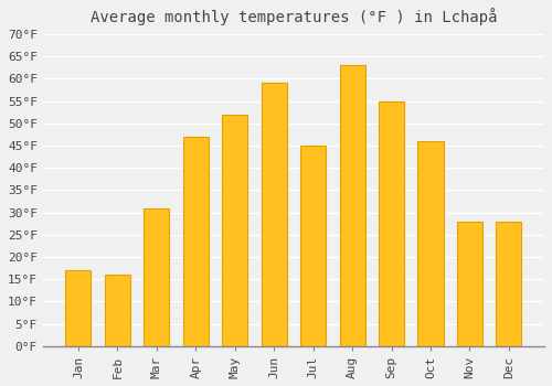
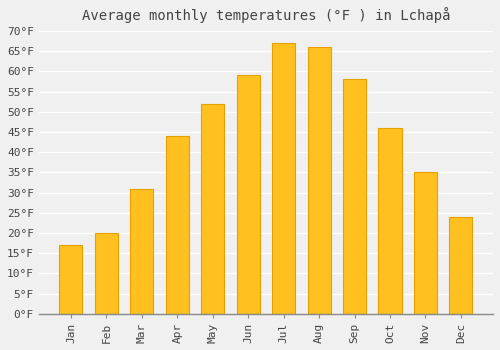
Feb: 16°F -> 20°F
Apr: 47°F -> 44°F
Jul: 45°F -> 67°F
Aug: 63°F -> 66°F
Sep: 55°F -> 58°F
Nov: 28°F -> 35°F
Dec: 28°F -> 24°F
